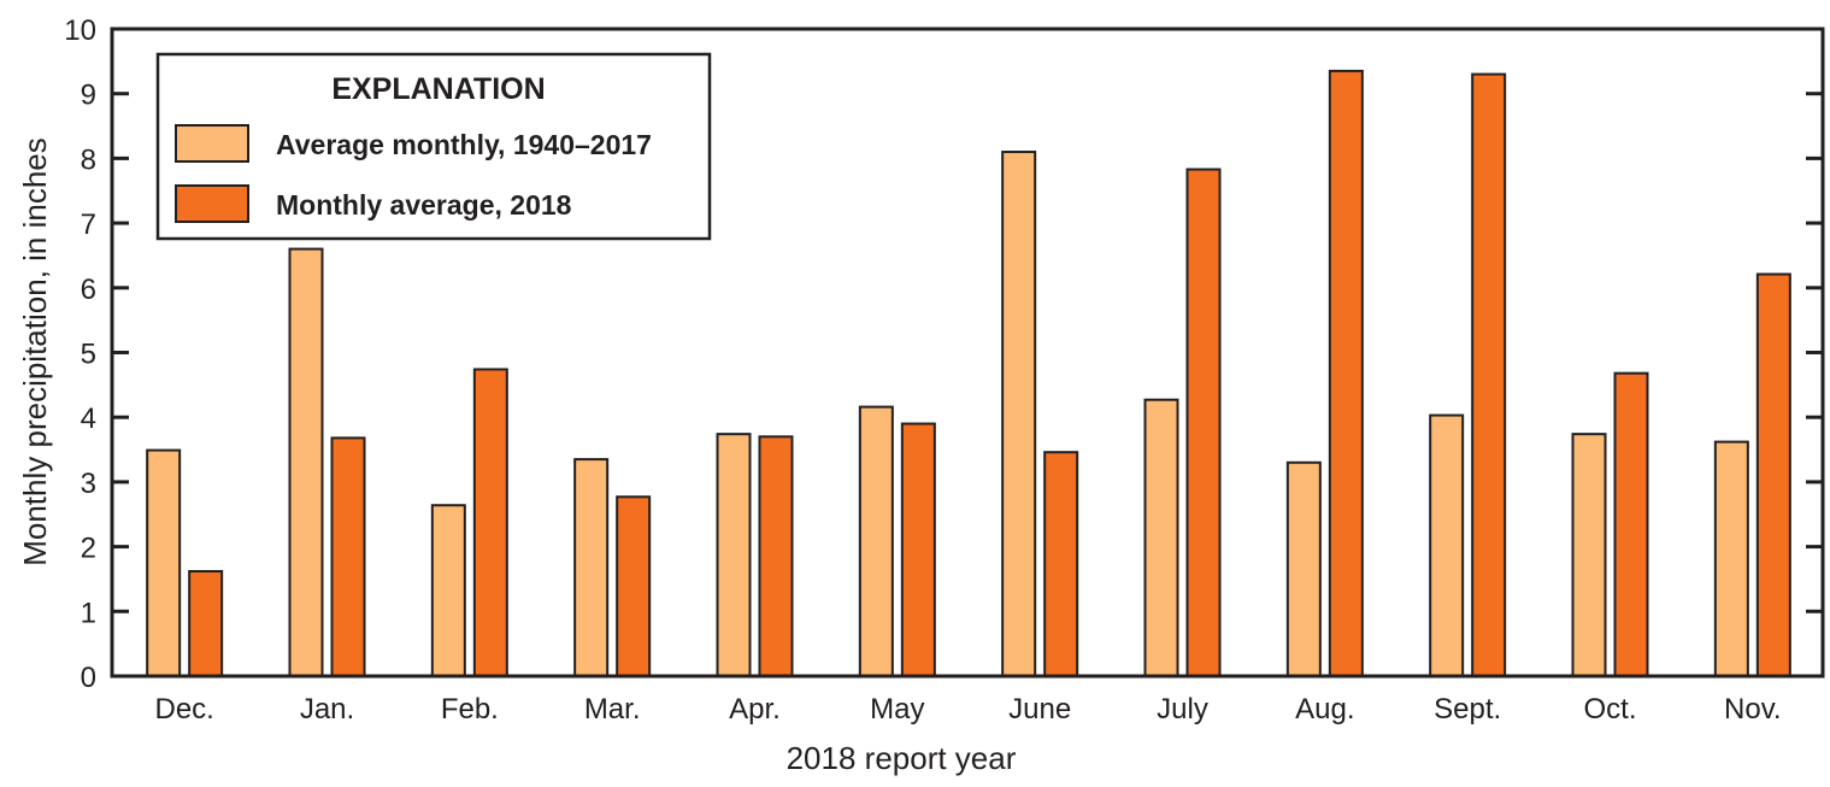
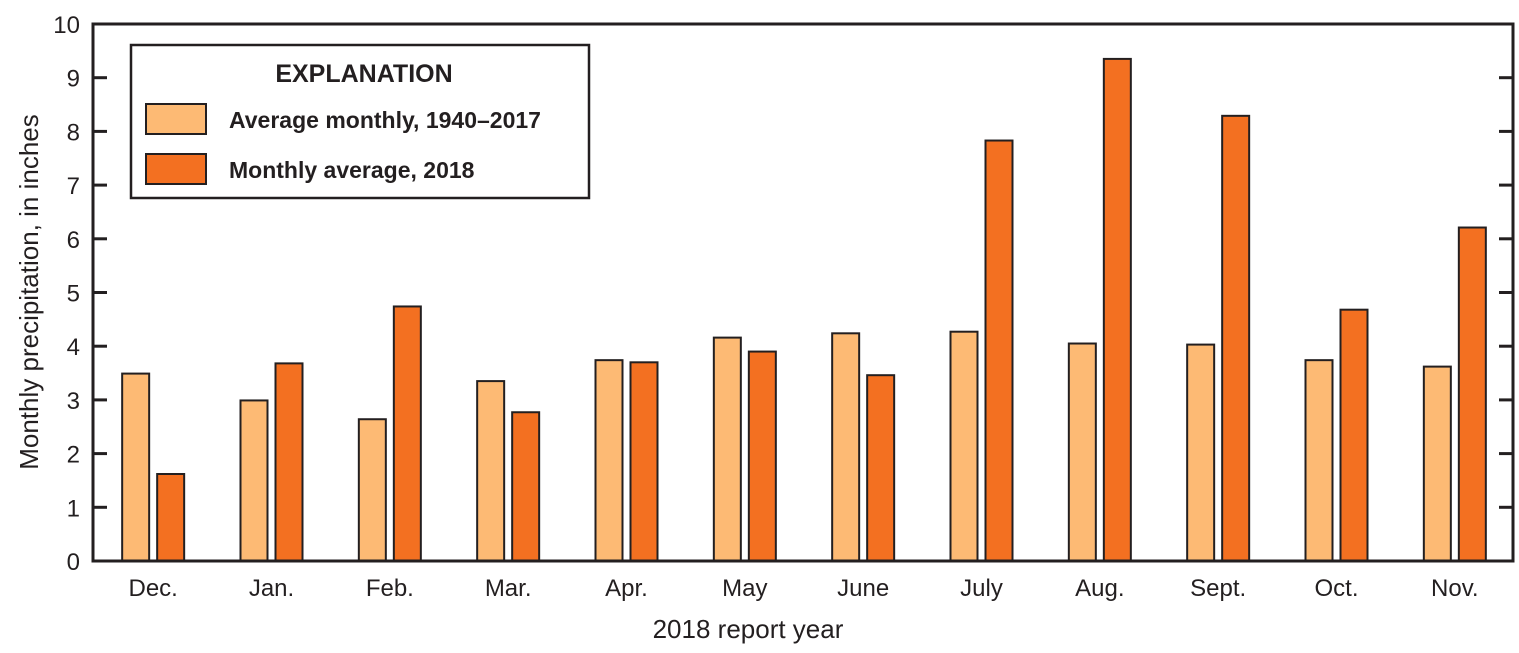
Average monthly, 1940–2017/Jan.: 6.6 -> 3.0
Average monthly, 1940–2017/June: 8.1 -> 4.2
Average monthly, 1940–2017/Aug.: 3.3 -> 4.0
Monthly average, 2018/Sept.: 9.3 -> 8.3
